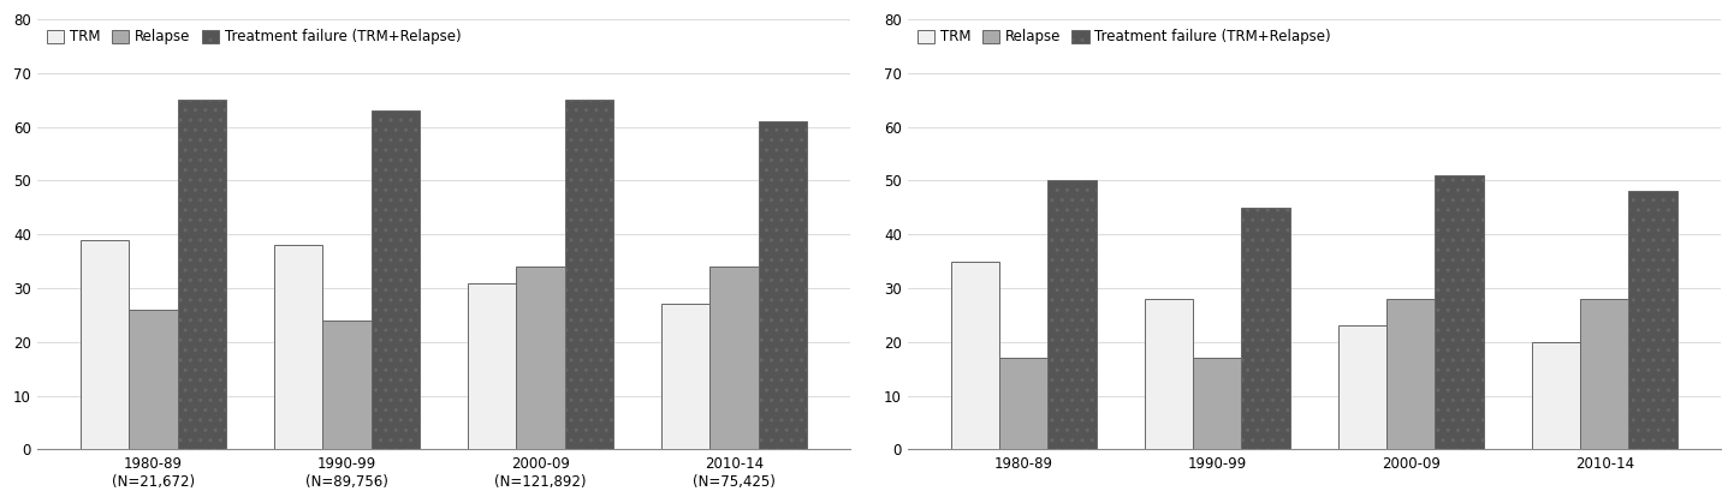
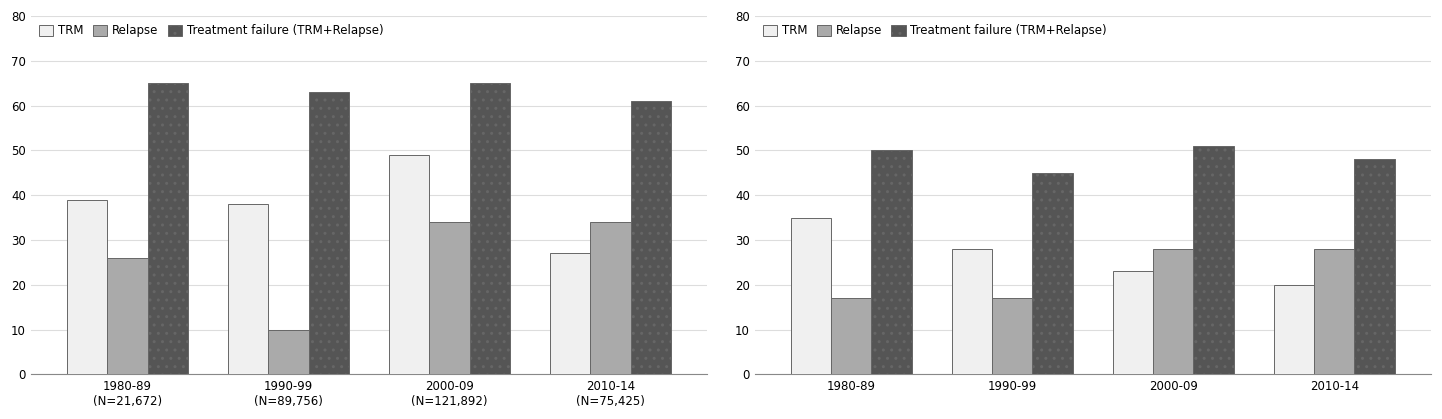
Relapse/1990-99 (N=89,756): 24 -> 10
TRM/2000-09 (N=121,892): 31 -> 49
